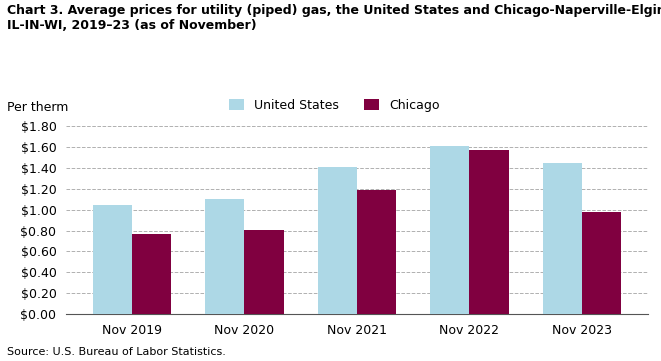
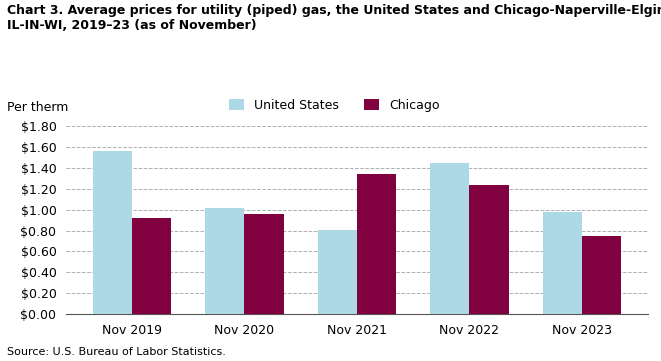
United States/Nov 2019: $1.05 -> $1.56
Chicago/Nov 2019: $0.77 -> $0.92
United States/Nov 2020: $1.10 -> $1.02
Chicago/Nov 2020: $0.81 -> $0.96
United States/Nov 2021: $1.41 -> $0.81
Chicago/Nov 2021: $1.19 -> $1.34
United States/Nov 2022: $1.61 -> $1.45
Chicago/Nov 2022: $1.57 -> $1.24
United States/Nov 2023: $1.45 -> $0.98
Chicago/Nov 2023: $0.98 -> $0.75
